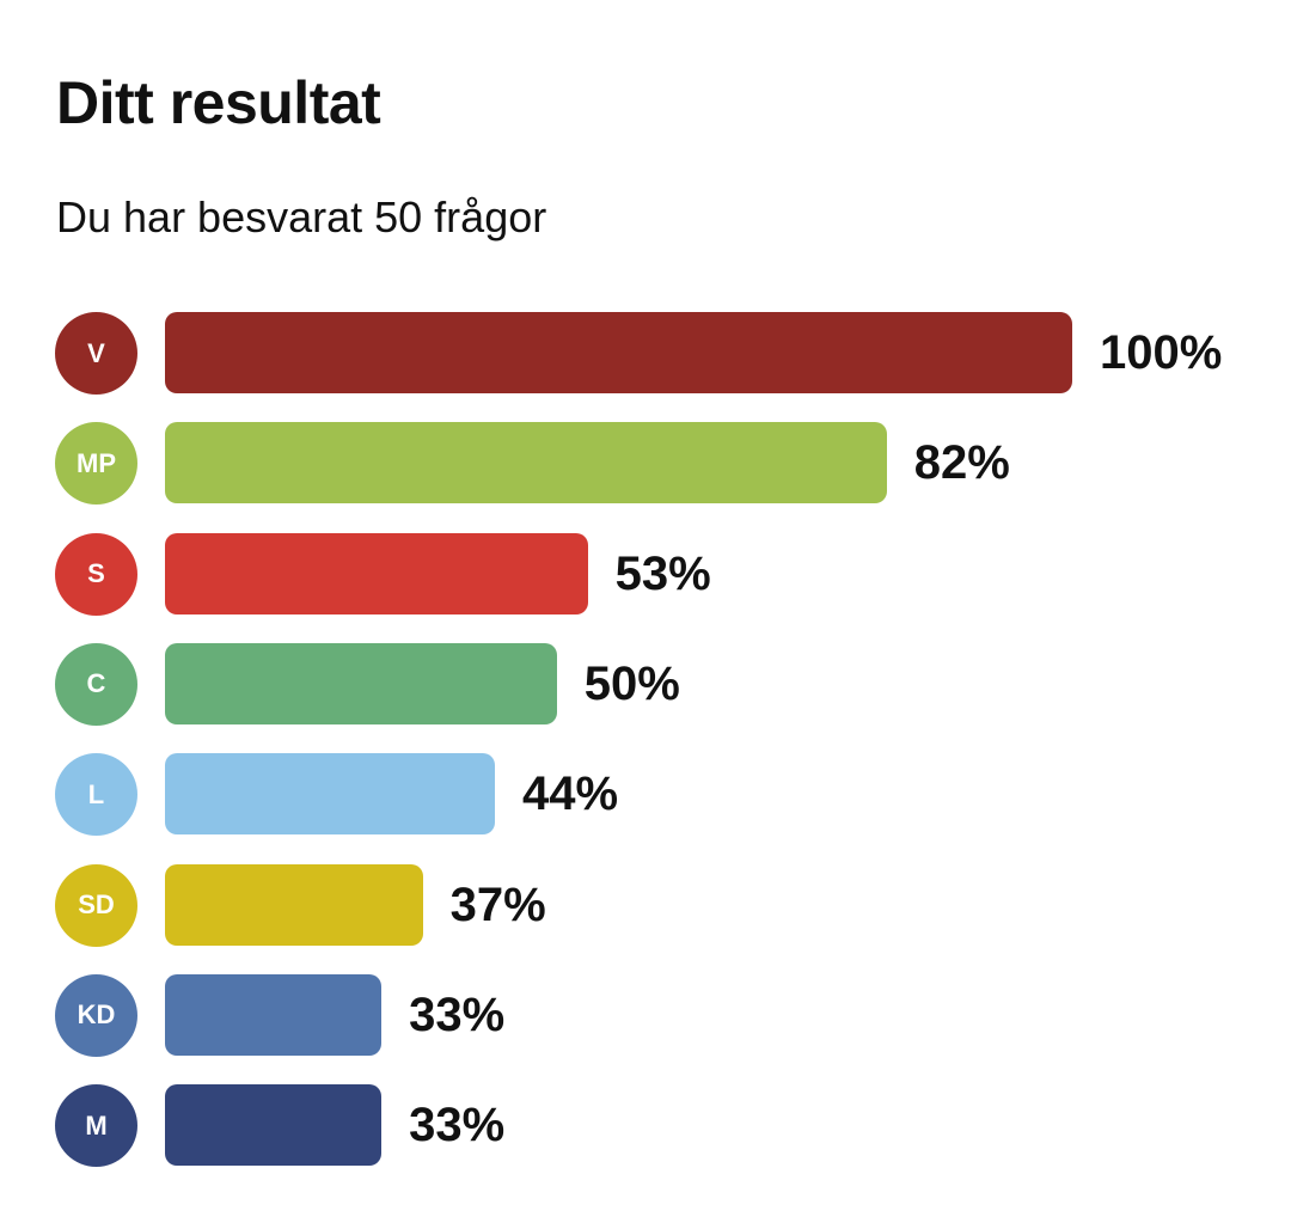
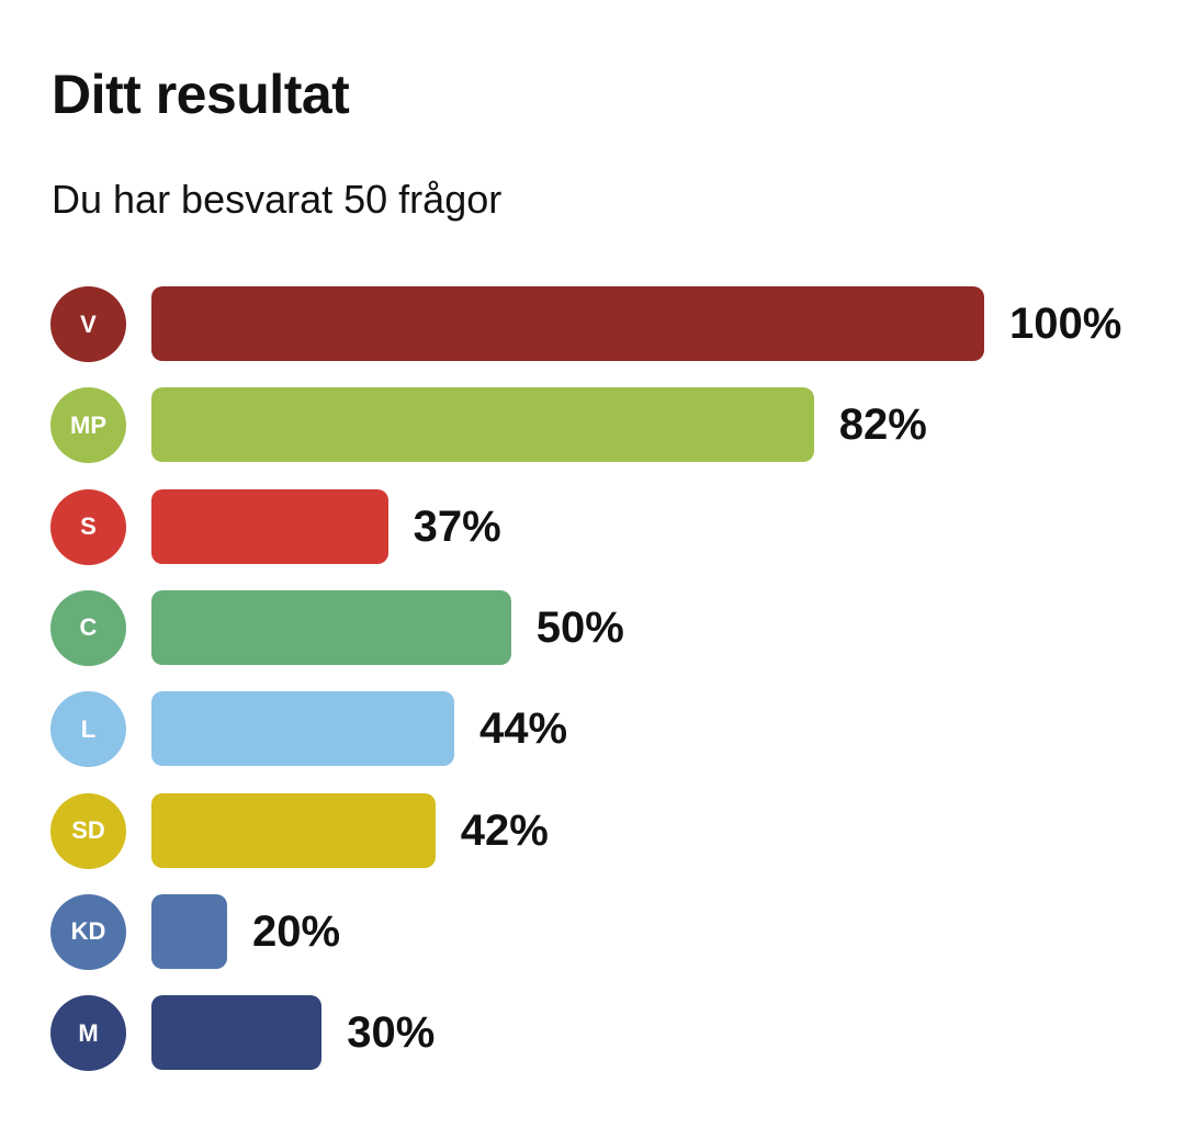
S: 53% -> 37%
SD: 37% -> 42%
KD: 33% -> 20%
M: 33% -> 30%
